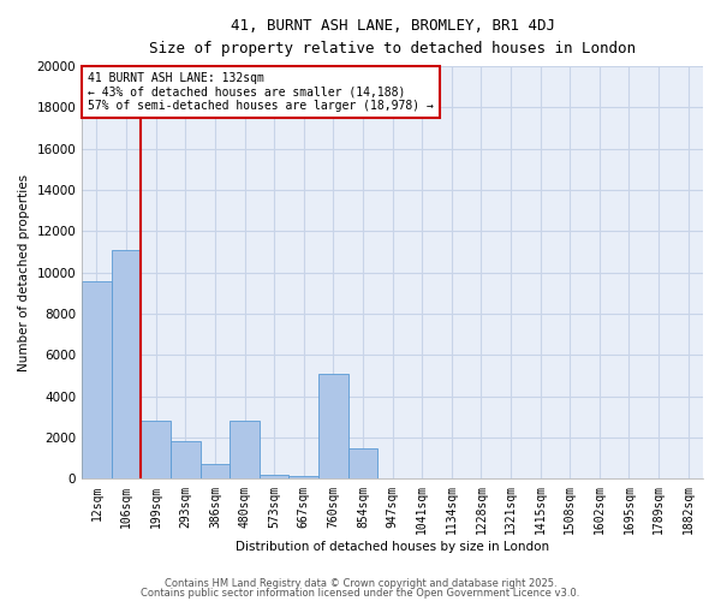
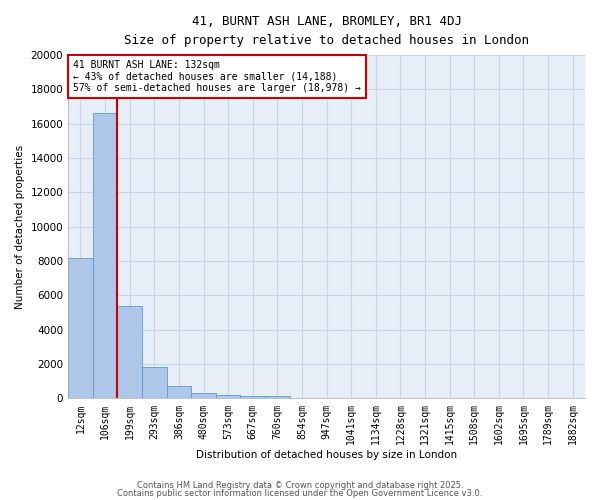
12sqm: 9600 -> 8200
106sqm: 11100 -> 16600
199sqm: 2800 -> 5400
480sqm: 2800 -> 300
760sqm: 5100 -> 200
854sqm: 1500 -> 0
